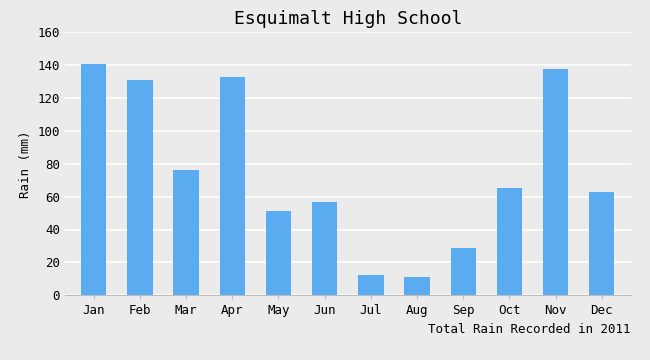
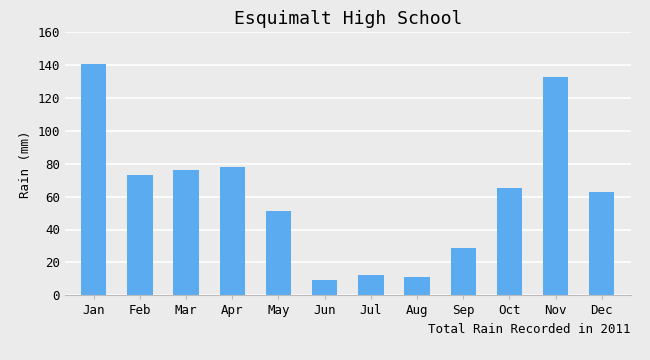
Feb: 131 -> 73
Apr: 133 -> 78
Jun: 57 -> 9
Nov: 138 -> 133
